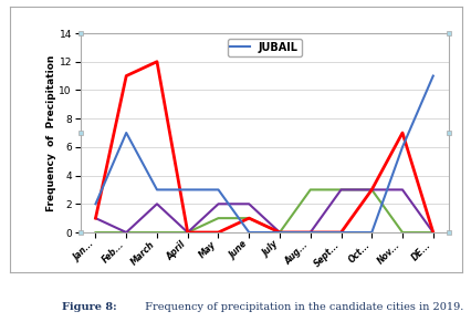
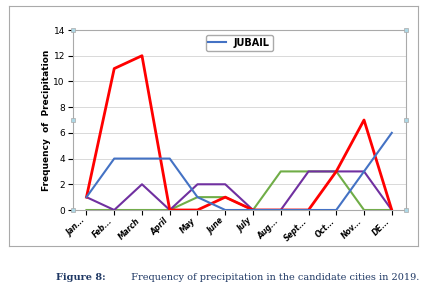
JUBAIL/Jan...: 2 -> 1
JUBAIL/Feb...: 7 -> 4
JUBAIL/March: 3 -> 4
JUBAIL/April: 3 -> 4
JUBAIL/May: 3 -> 1
JUBAIL/Nov...: 6 -> 3
JUBAIL/DE...: 11 -> 6
